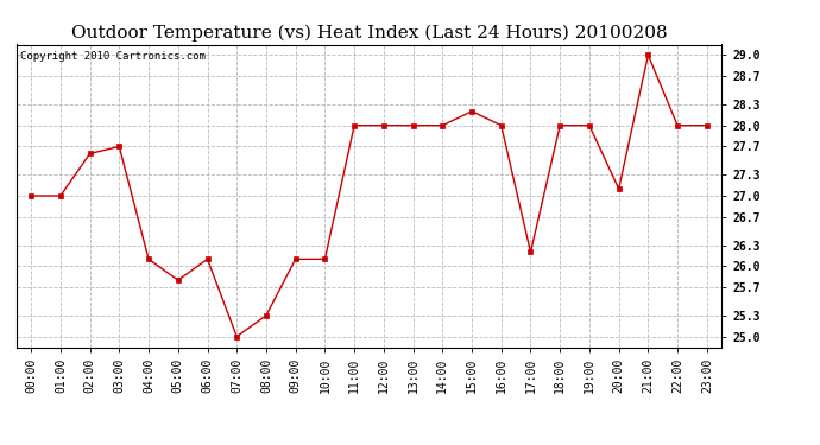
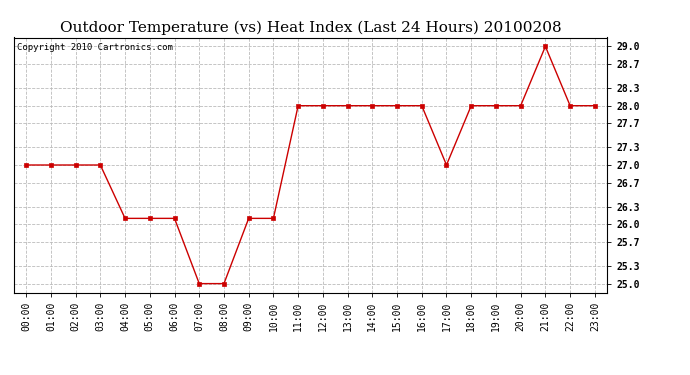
02:00: 27.6 -> 27.0
03:00: 27.7 -> 27.0
05:00: 25.8 -> 26.1
08:00: 25.3 -> 25.0
15:00: 28.2 -> 28.0
17:00: 26.2 -> 27.0
20:00: 27.1 -> 28.0
